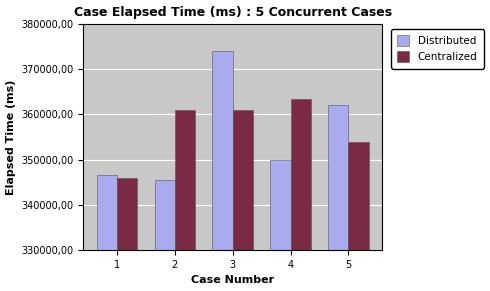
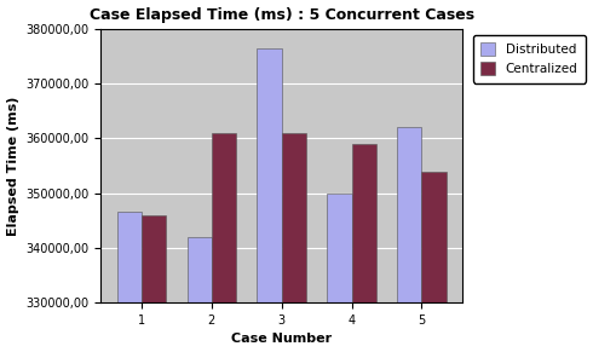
Distributed/2: 345500 -> 342000
Distributed/3: 374000 -> 376500
Centralized/4: 363500 -> 359000
